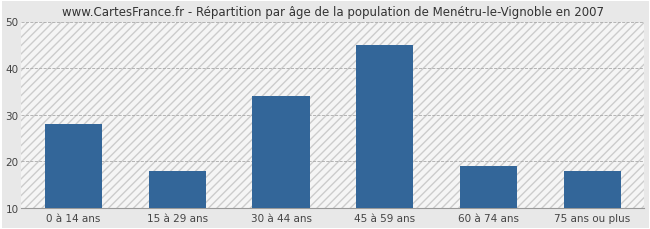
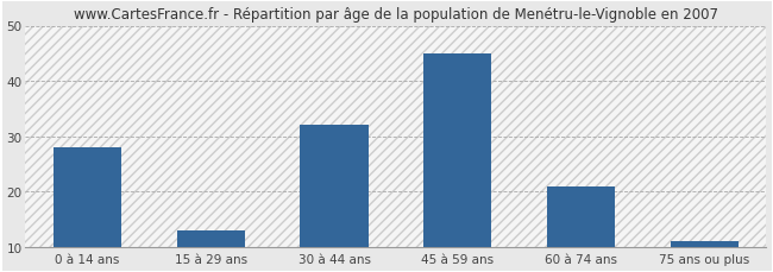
15 à 29 ans: 18 -> 13
30 à 44 ans: 34 -> 32
60 à 74 ans: 19 -> 21
75 ans ou plus: 18 -> 11
